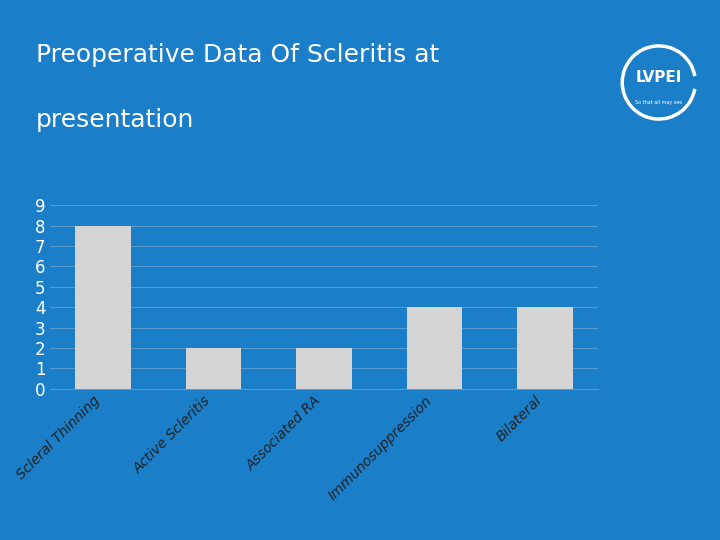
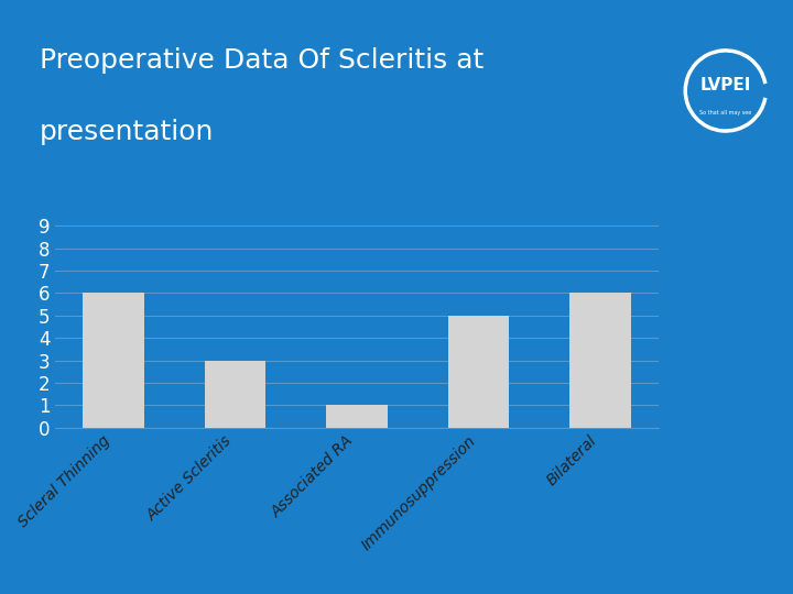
Scleral Thinning: 8 -> 6
Active Scleritis: 2 -> 3
Associated RA: 2 -> 1
Immunosuppression: 4 -> 5
Bilateral: 4 -> 6
